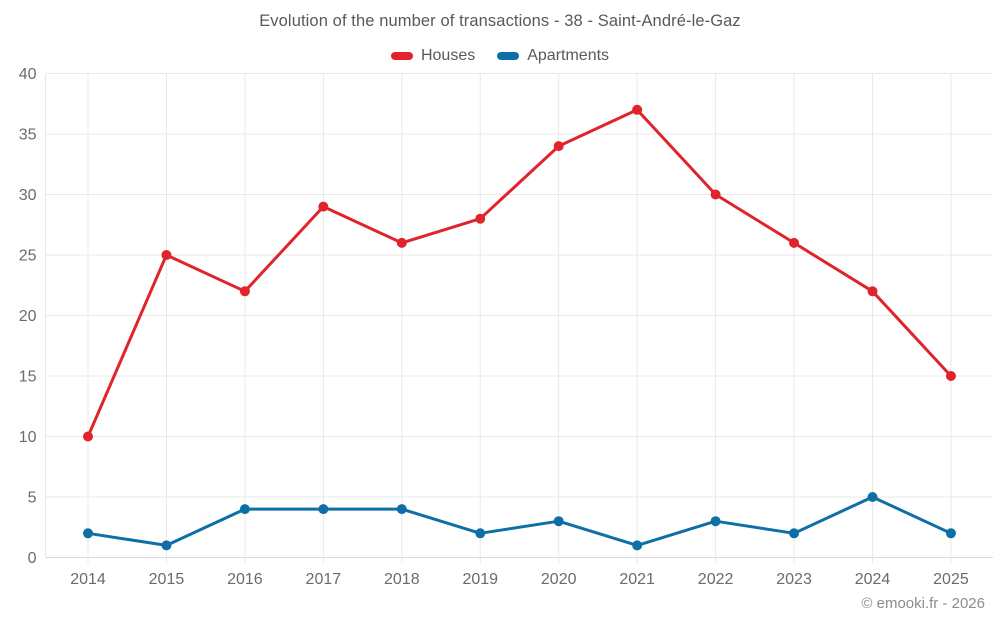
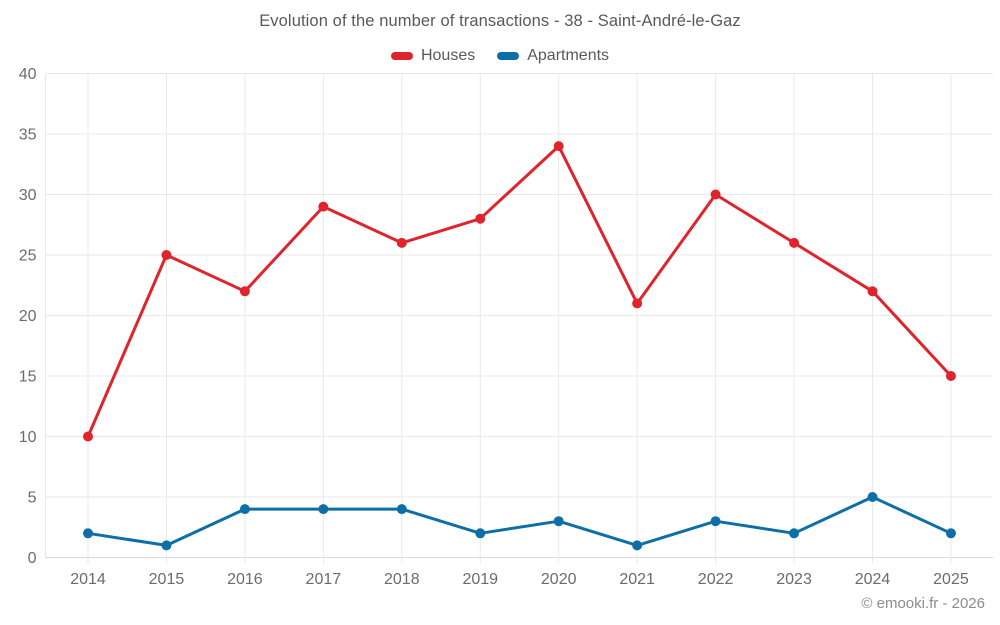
Houses/2021: 37 -> 21
